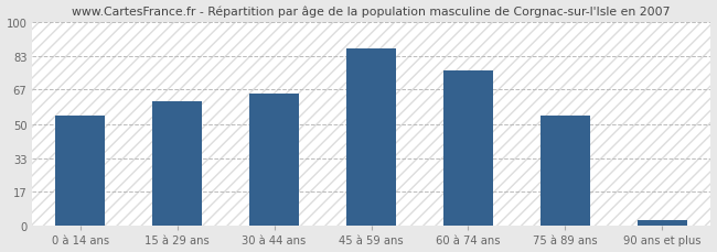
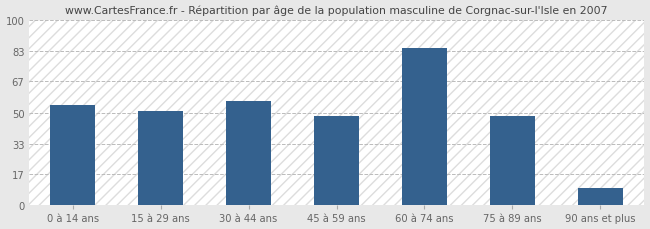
15 à 29 ans: 61 -> 51
30 à 44 ans: 65 -> 56
45 à 59 ans: 87 -> 48
60 à 74 ans: 76 -> 85
75 à 89 ans: 54 -> 48
90 ans et plus: 3 -> 9
